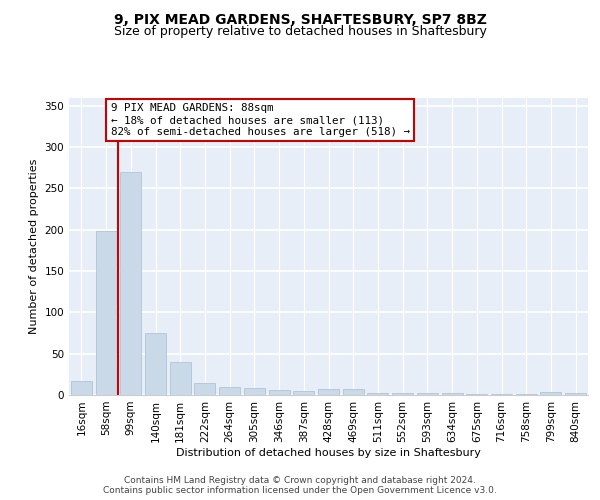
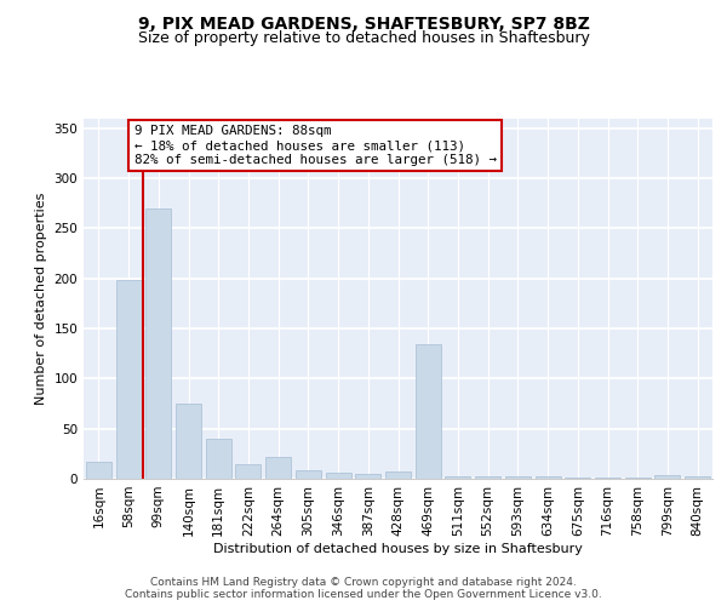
264sqm: 10 -> 22
469sqm: 7 -> 134
